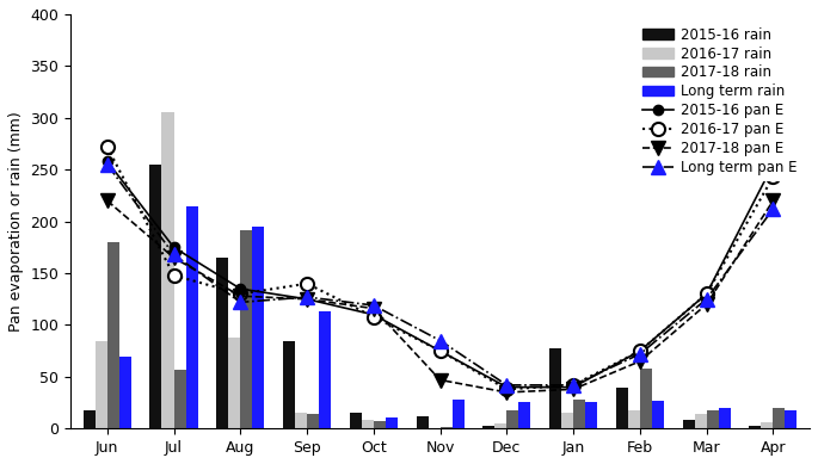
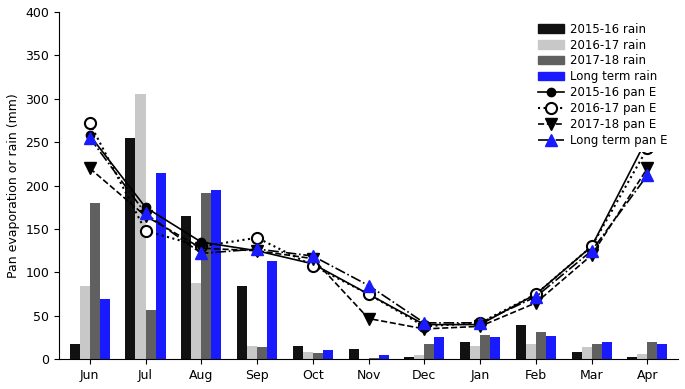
Long term rain/Nov: 28 -> 5
2015-16 rain/Jan: 78 -> 20
2017-18 rain/Feb: 58 -> 32
